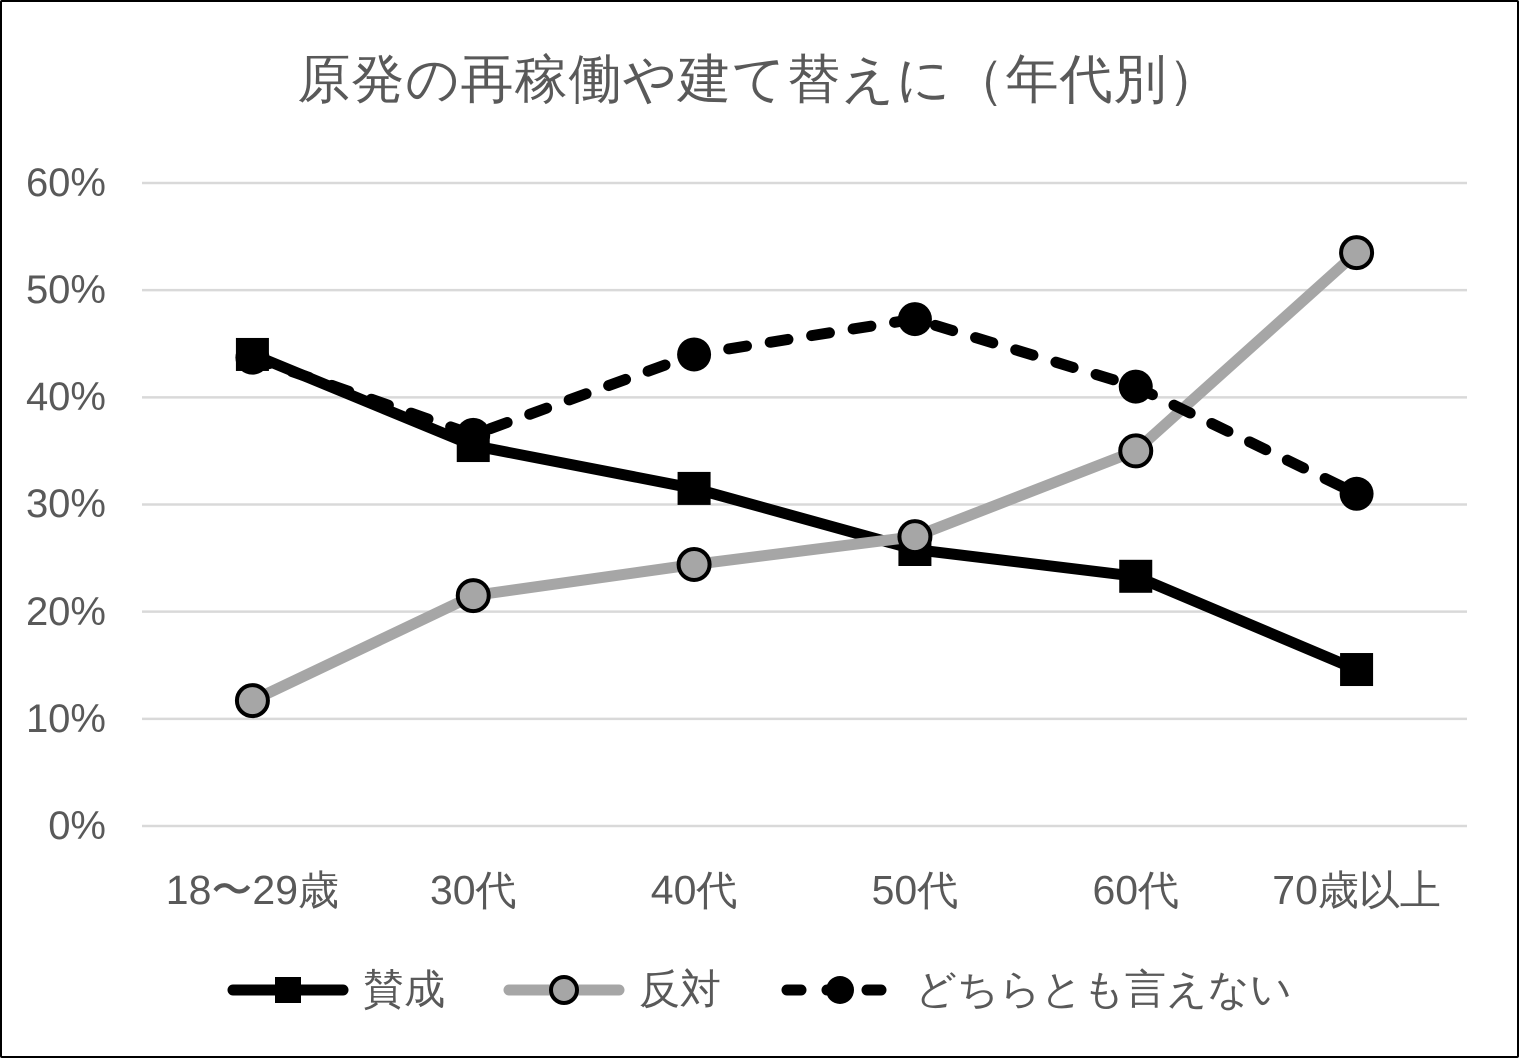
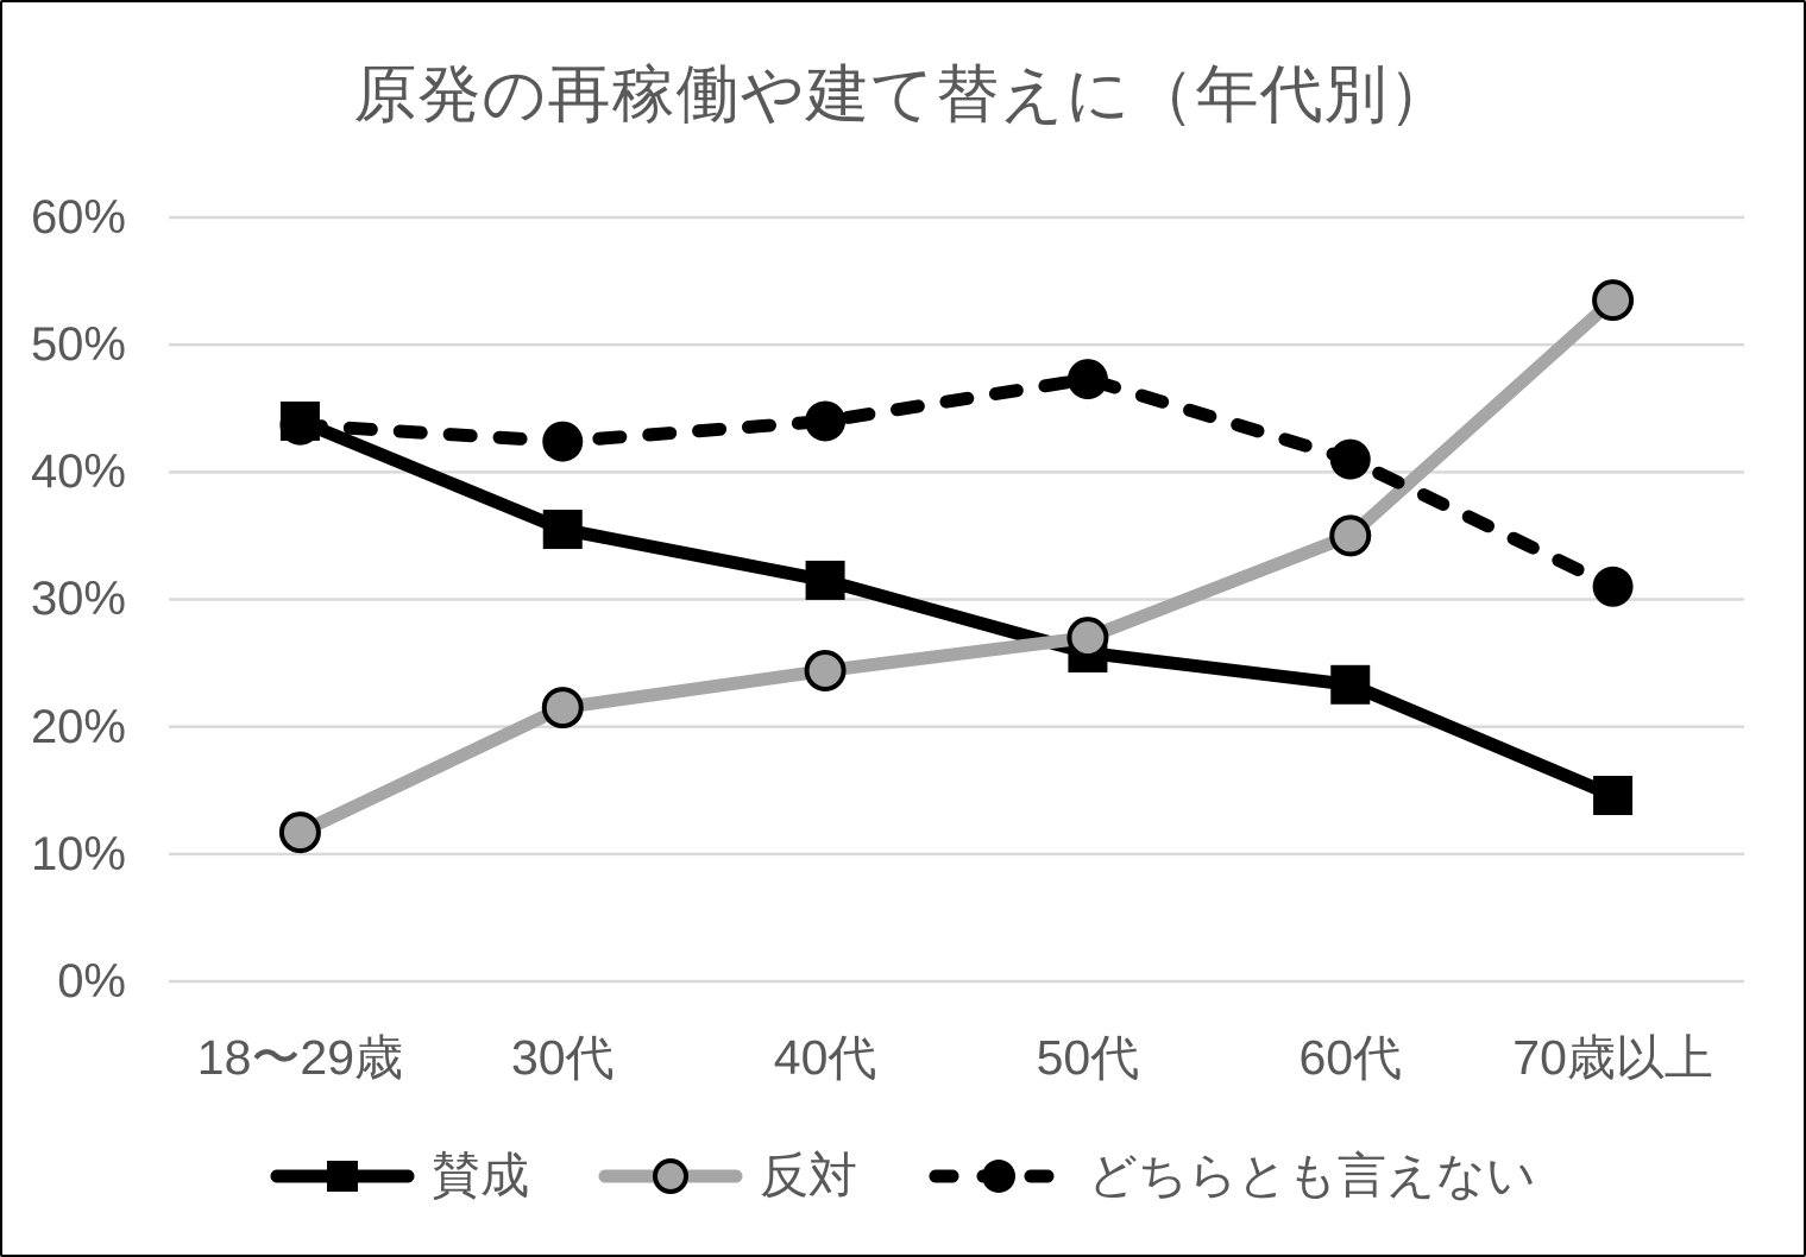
どちらとも言えない/30代: 36.5% -> 42.4%
